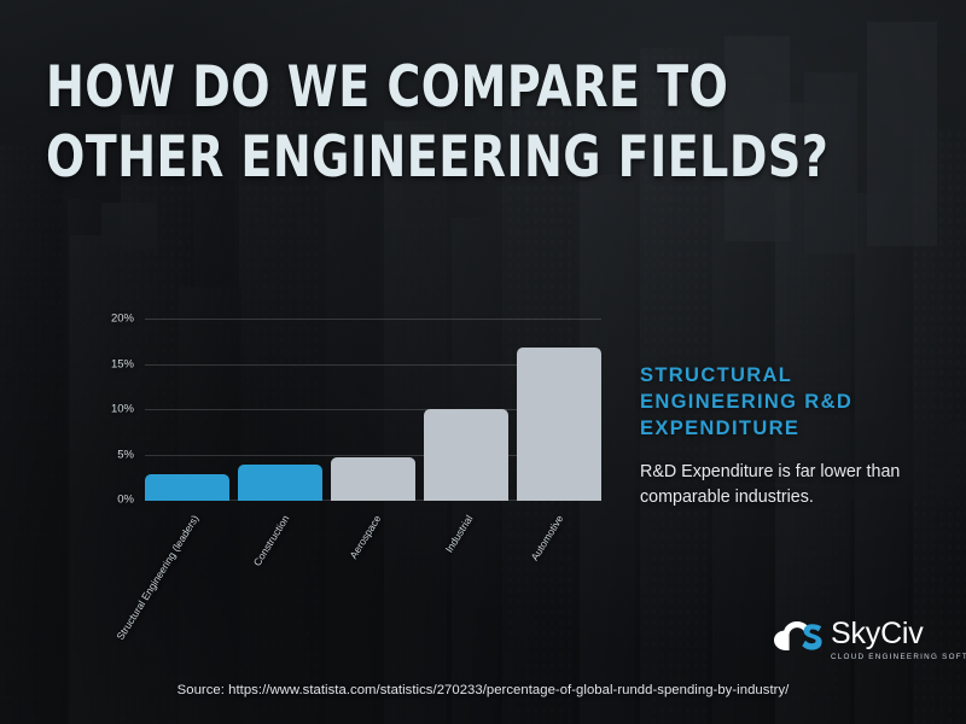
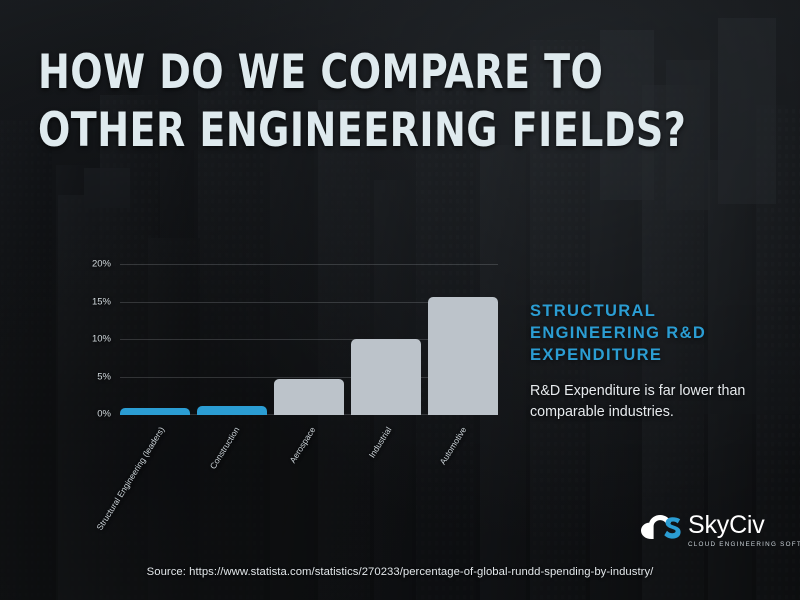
Structural Engineering (leaders): 3% -> 1%
Construction: 4% -> 1%
Automotive: 17% -> 16%
